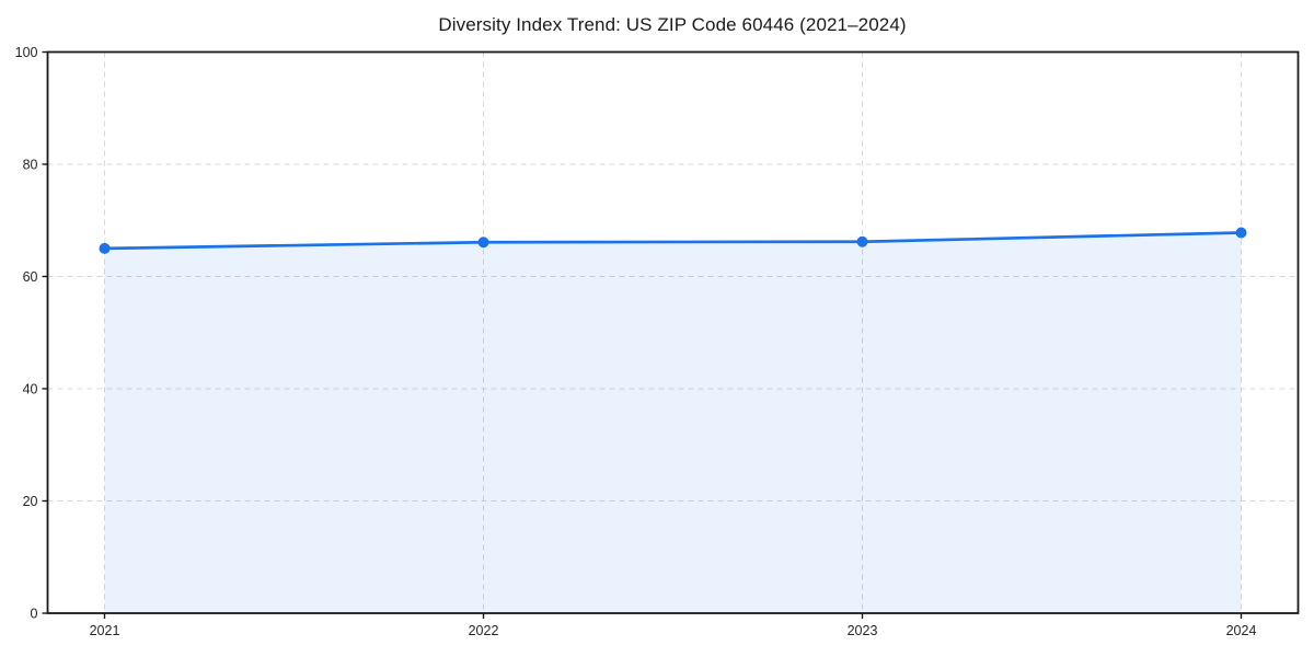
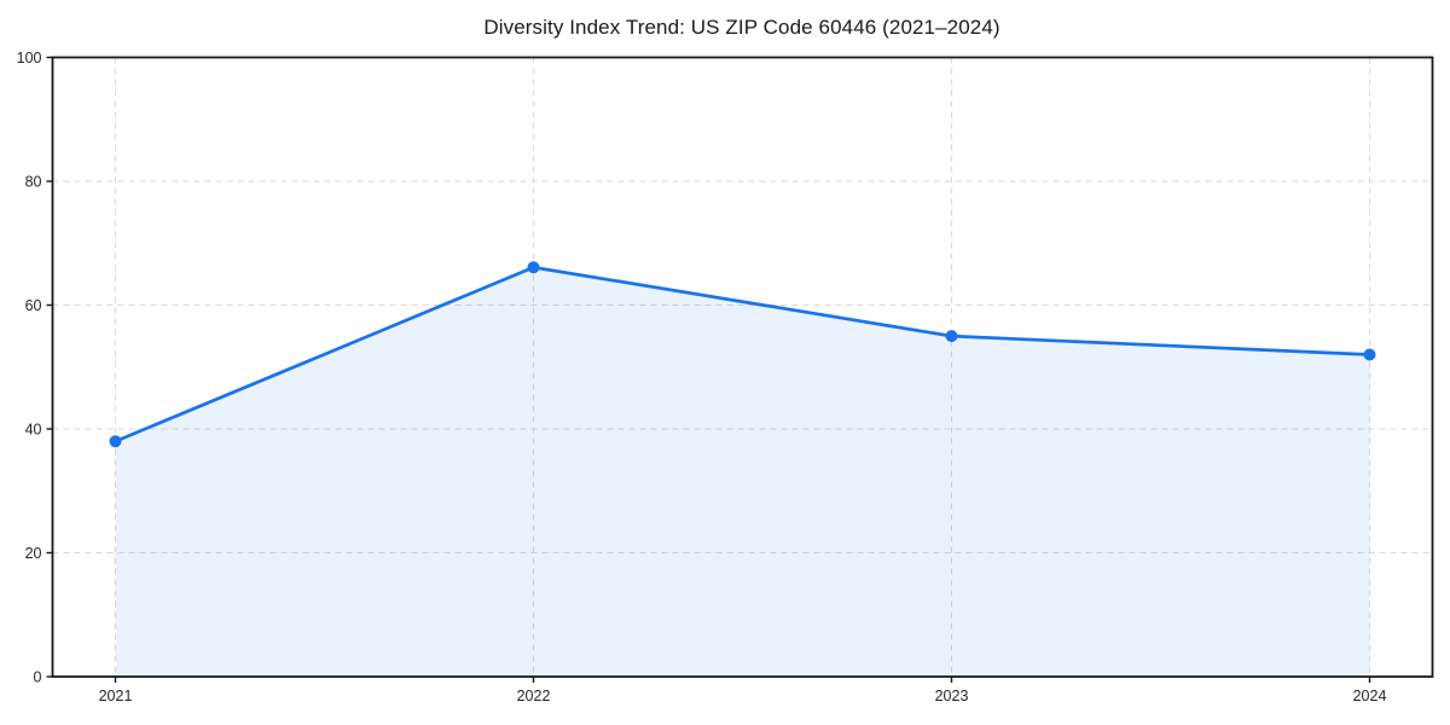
2021: 65 -> 38
2023: 66 -> 55
2024: 68 -> 52
